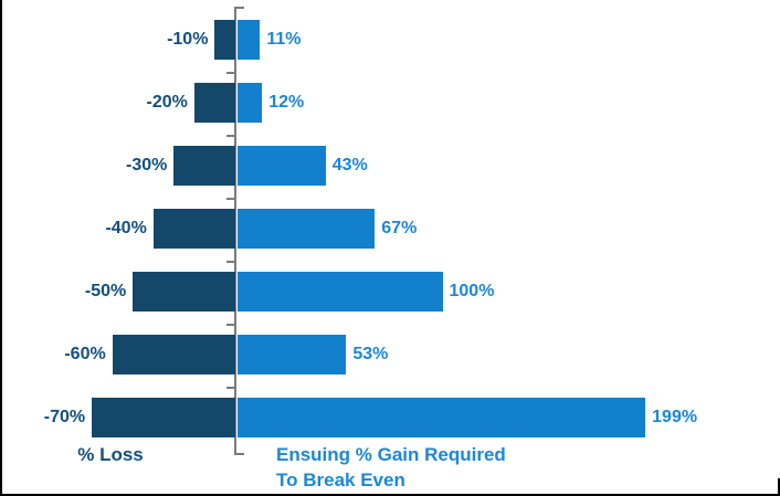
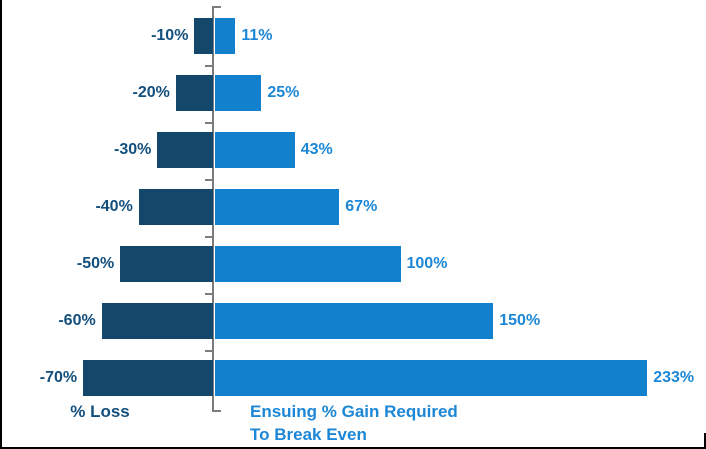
Ensuing % Gain Required To Break Even/-20%: 12% -> 25%
Ensuing % Gain Required To Break Even/-60%: 53% -> 150%
Ensuing % Gain Required To Break Even/-70%: 199% -> 233%
